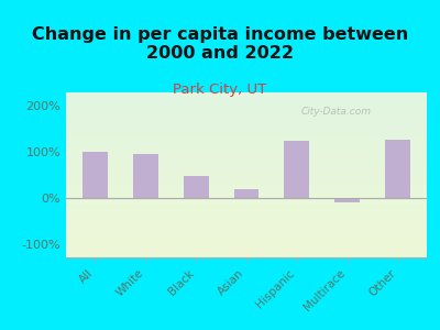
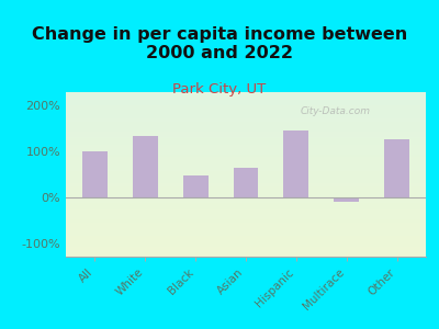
White: 95% -> 135%
Asian: 20% -> 65%
Hispanic: 125% -> 145%
